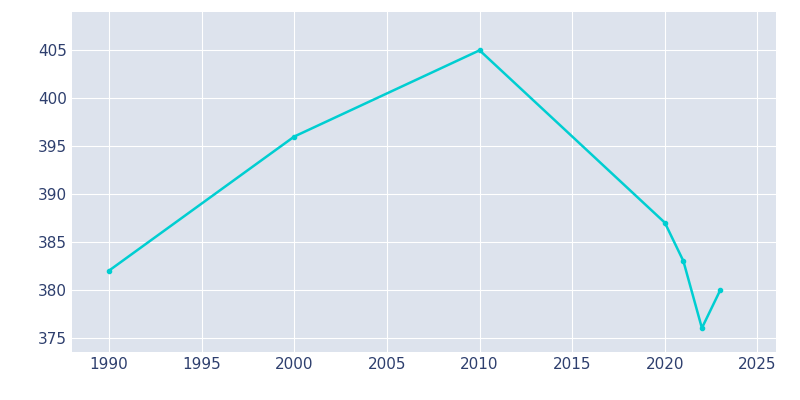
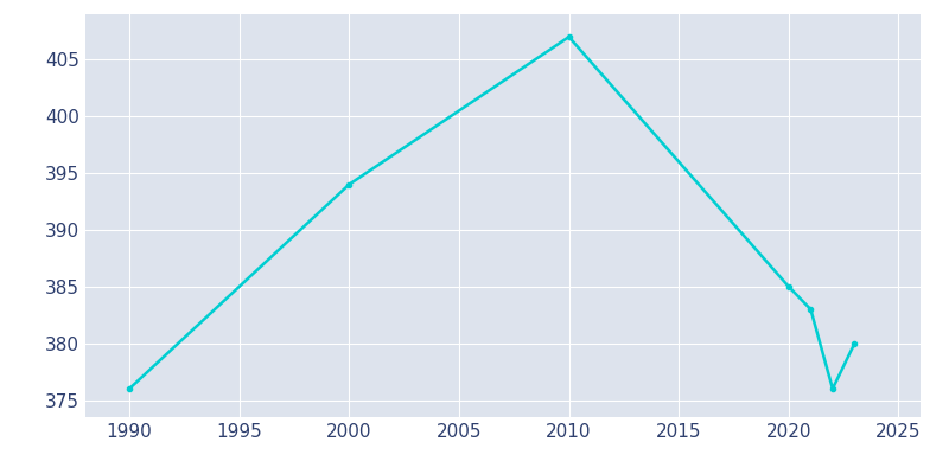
1990: 382 -> 376
2000: 396 -> 394
2010: 405 -> 407
2020: 387 -> 385
